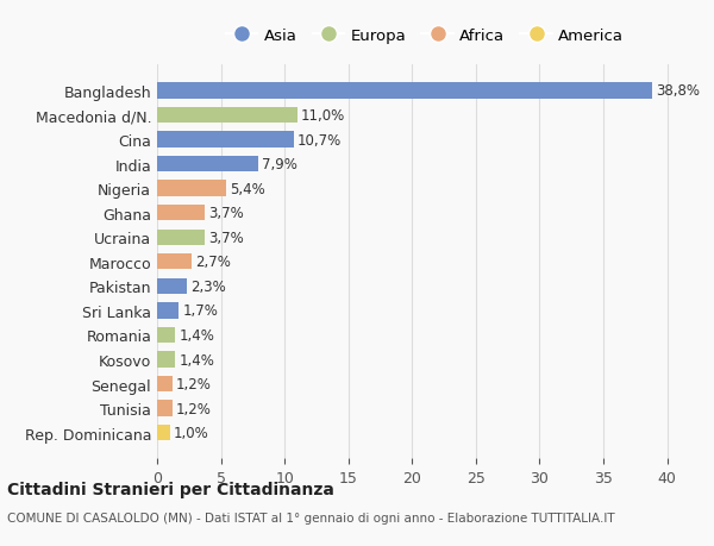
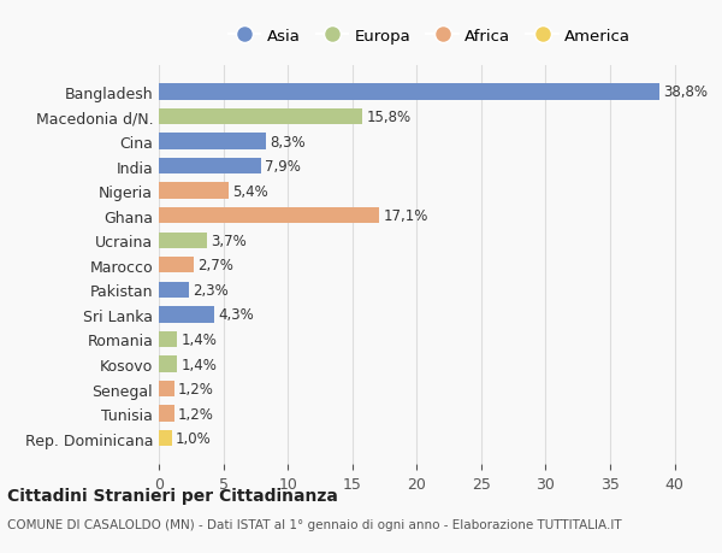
Macedonia d/N.: 11,0% -> 15,8%
Cina: 10,7% -> 8,3%
Ghana: 3,7% -> 17,1%
Sri Lanka: 1,7% -> 4,3%
